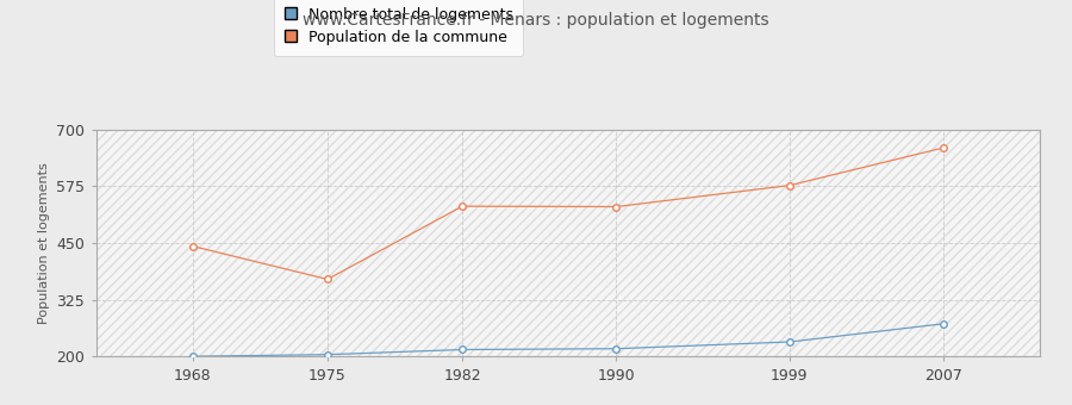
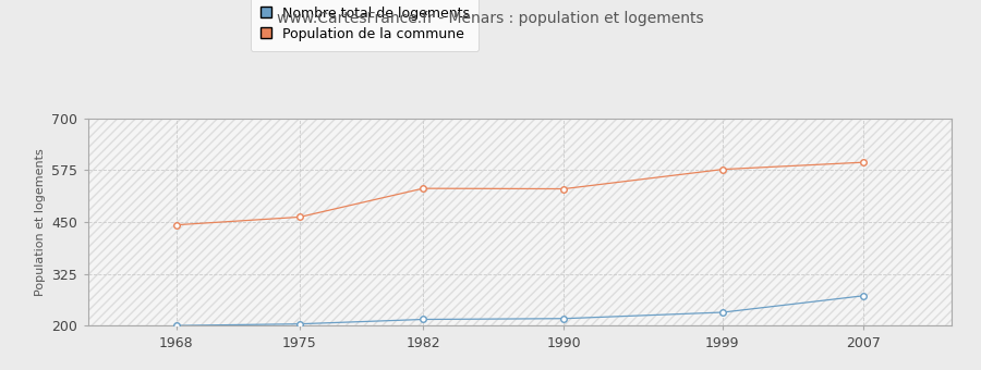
Population de la commune/1975: 370 -> 462
Population de la commune/2007: 660 -> 594
